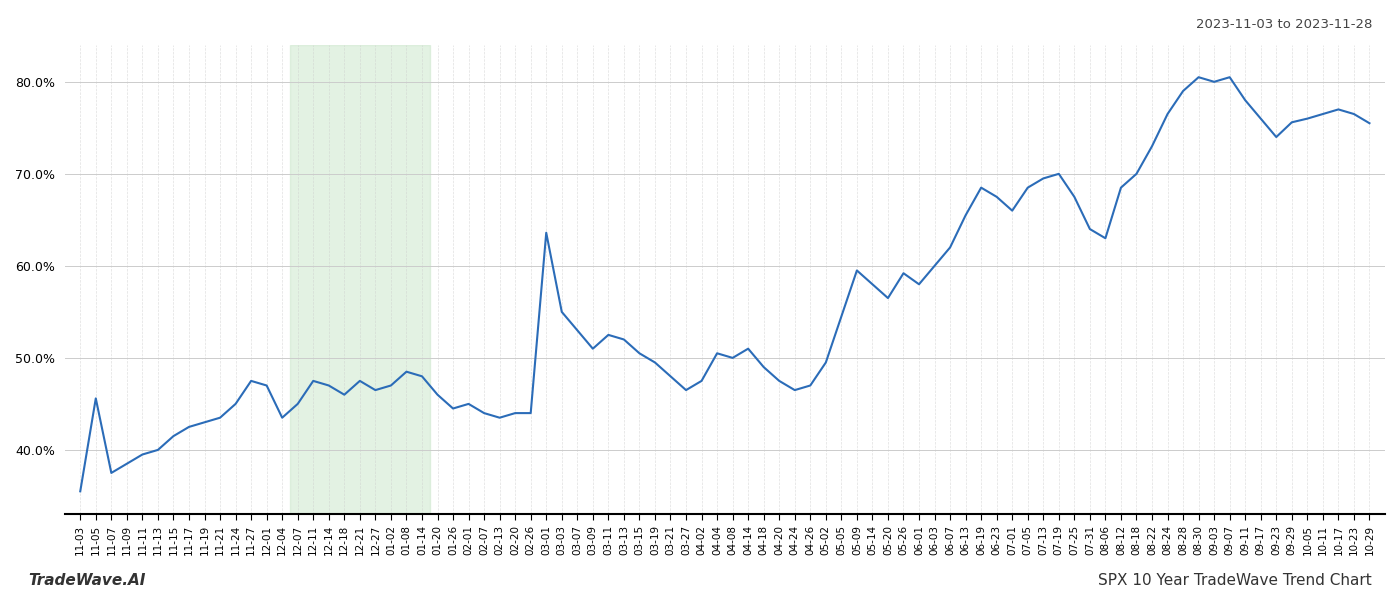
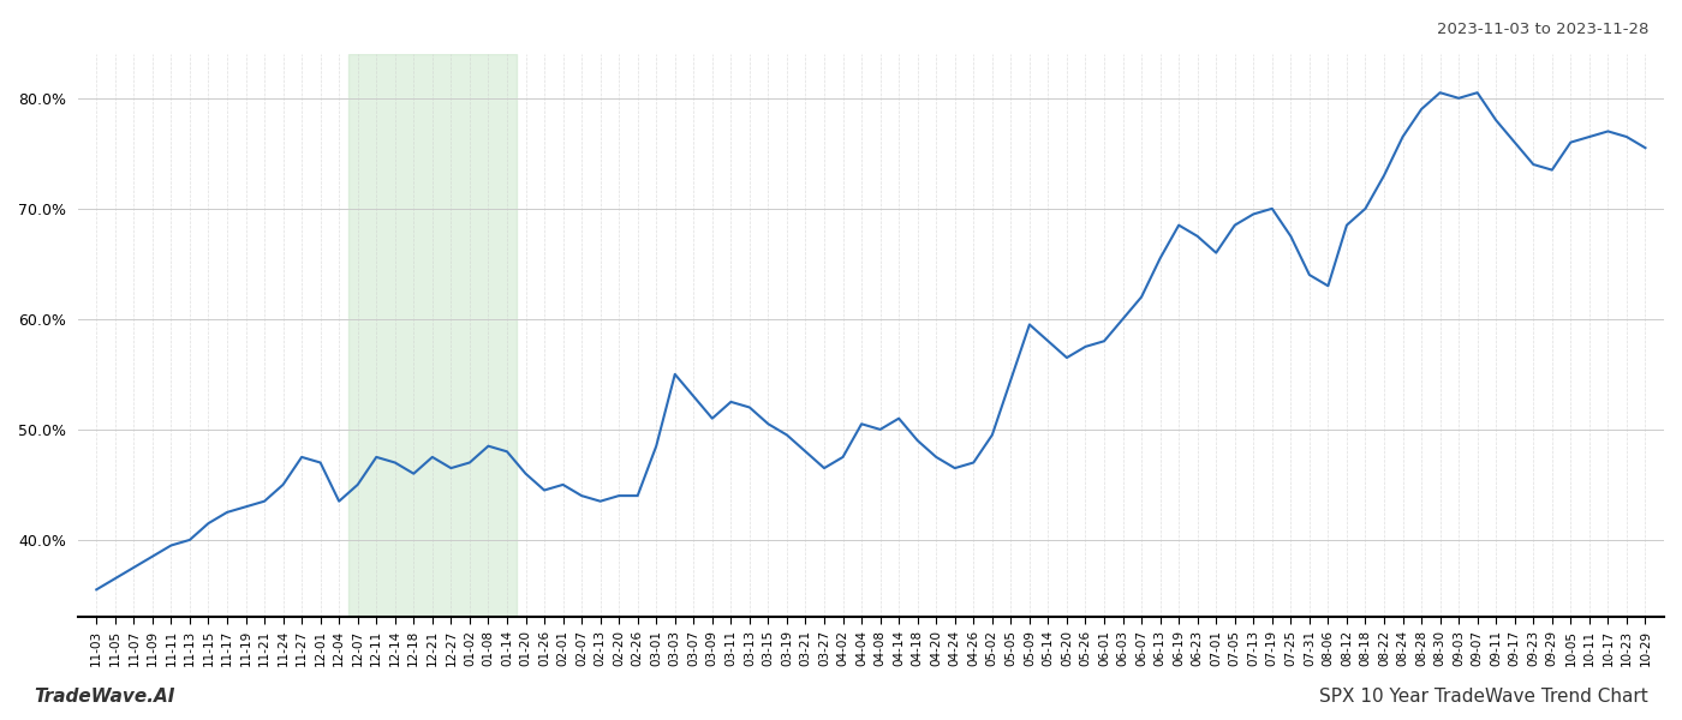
11-05: 45.6% -> 36.5%
03-01: 63.6% -> 48.5%
05-26: 59.2% -> 57.5%
09-29: 75.6% -> 73.5%
